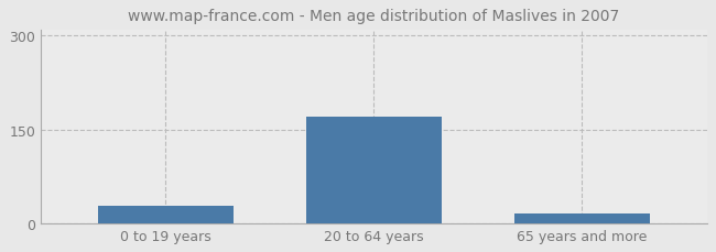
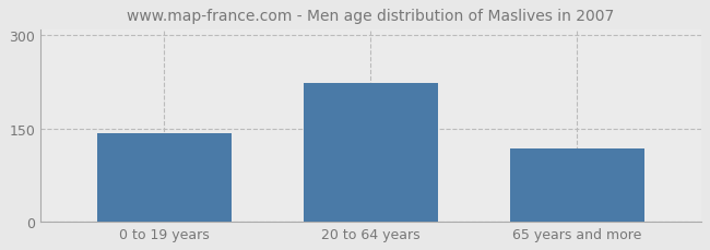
0 to 19 years: 27 -> 142
20 to 64 years: 170 -> 224
65 years and more: 15 -> 118
